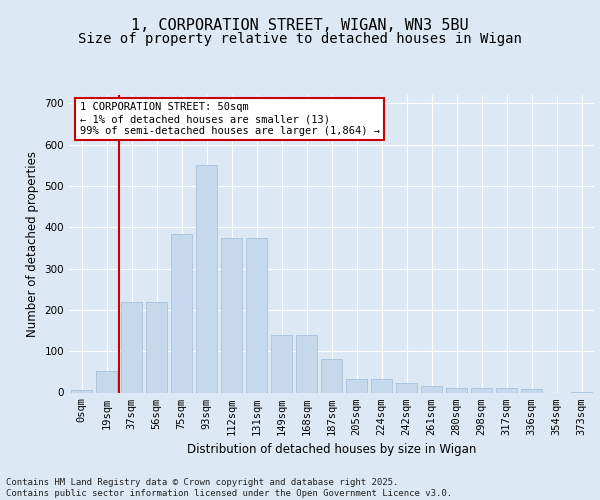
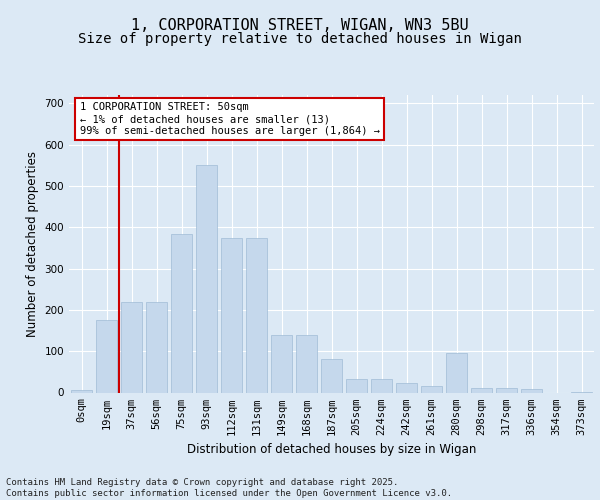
19sqm: 52 -> 175
280sqm: 10 -> 95
